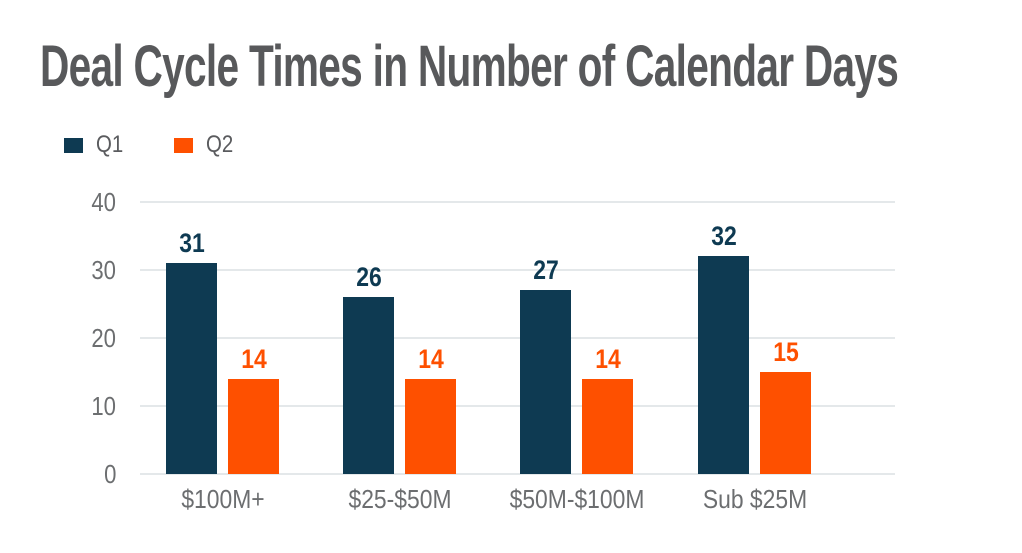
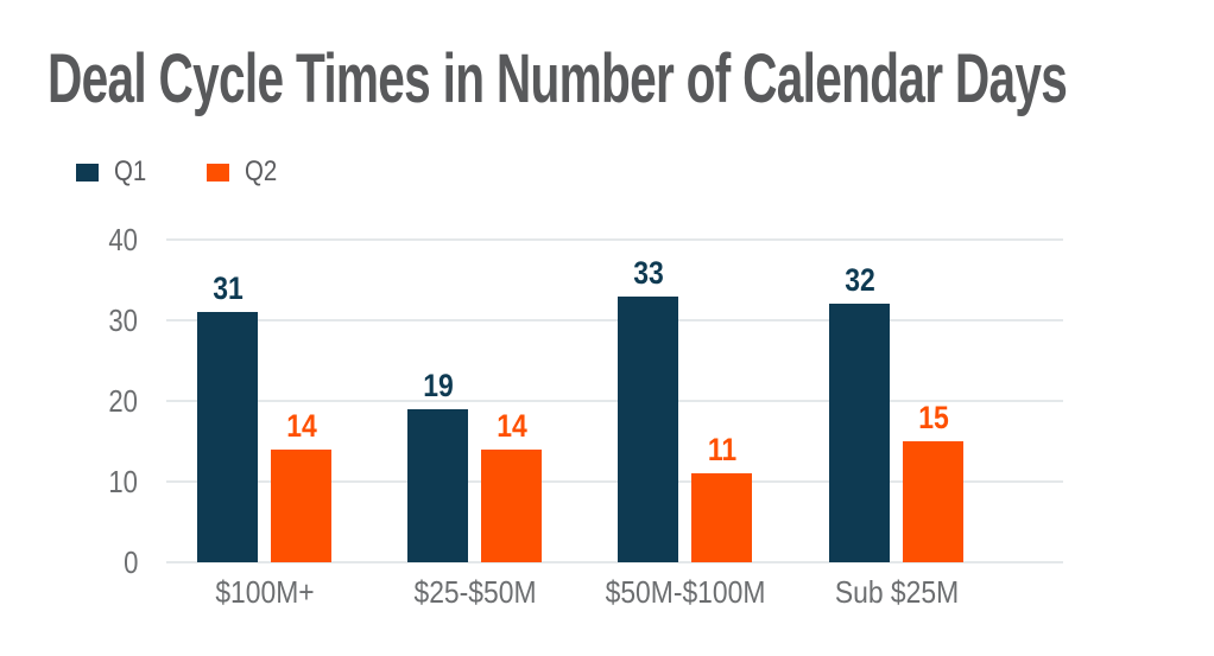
Q1/$25-$50M: 26 -> 19
Q1/$50M-$100M: 27 -> 33
Q2/$50M-$100M: 14 -> 11
